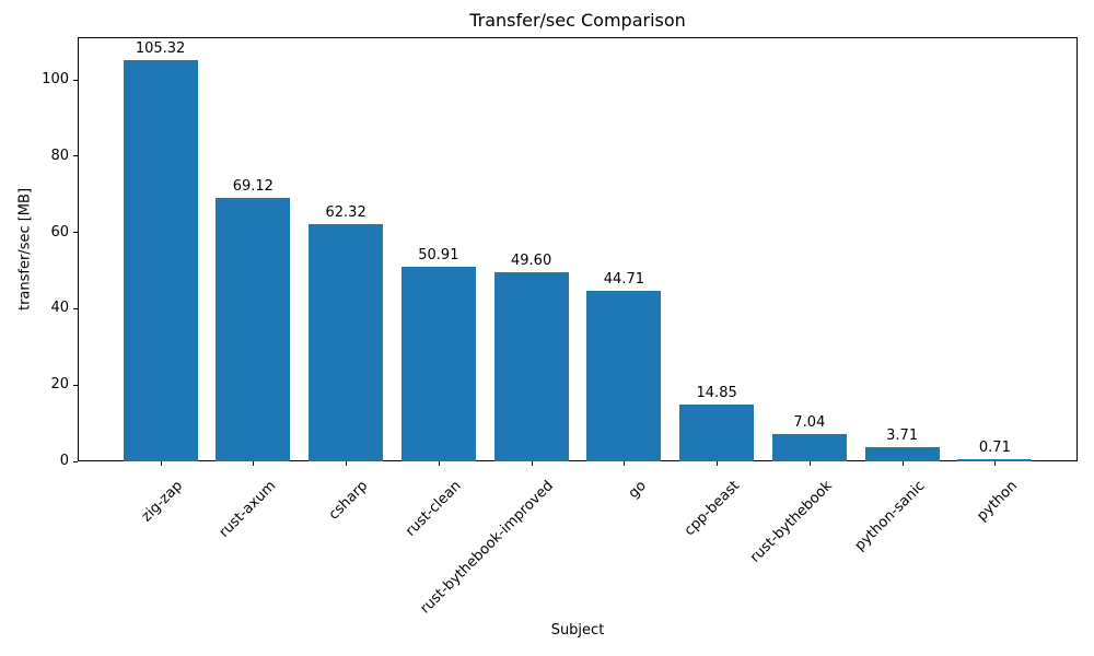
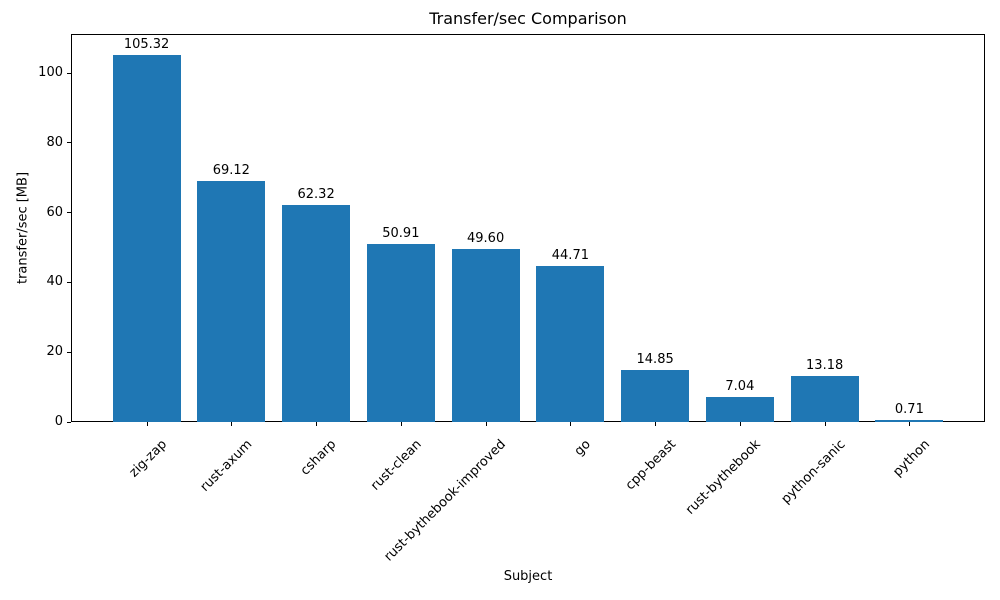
python-sanic: 3.71 -> 13.18
